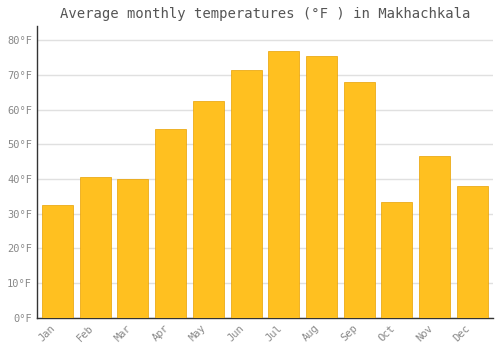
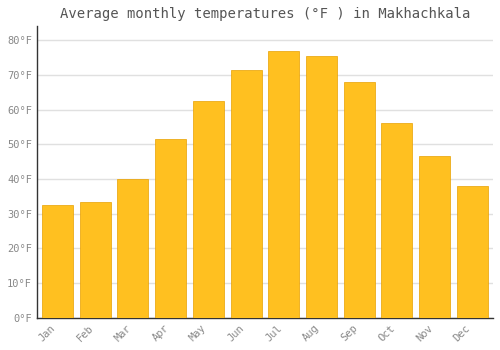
Feb: 40.5°F -> 33.5°F
Apr: 54.5°F -> 51.5°F
Oct: 33.5°F -> 56.0°F
